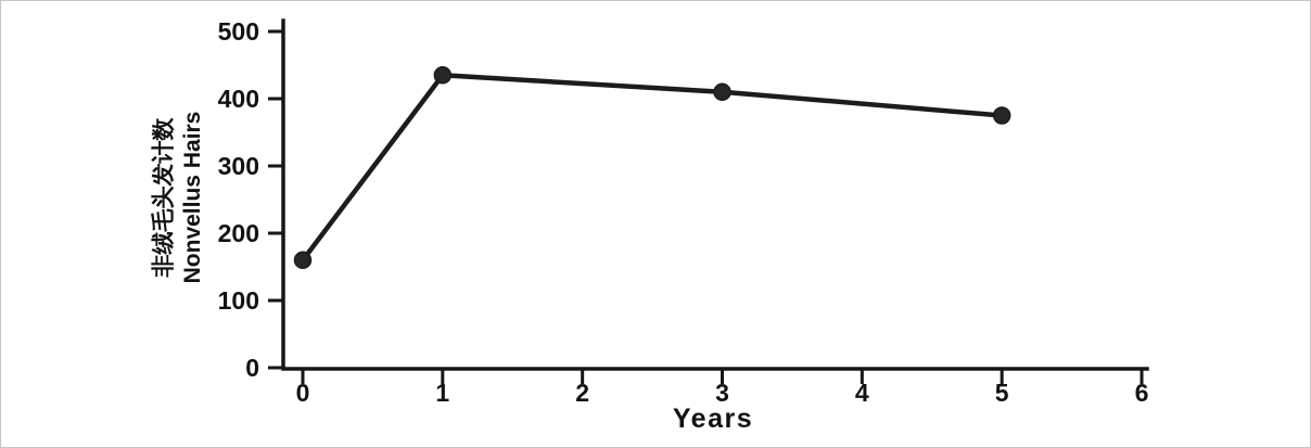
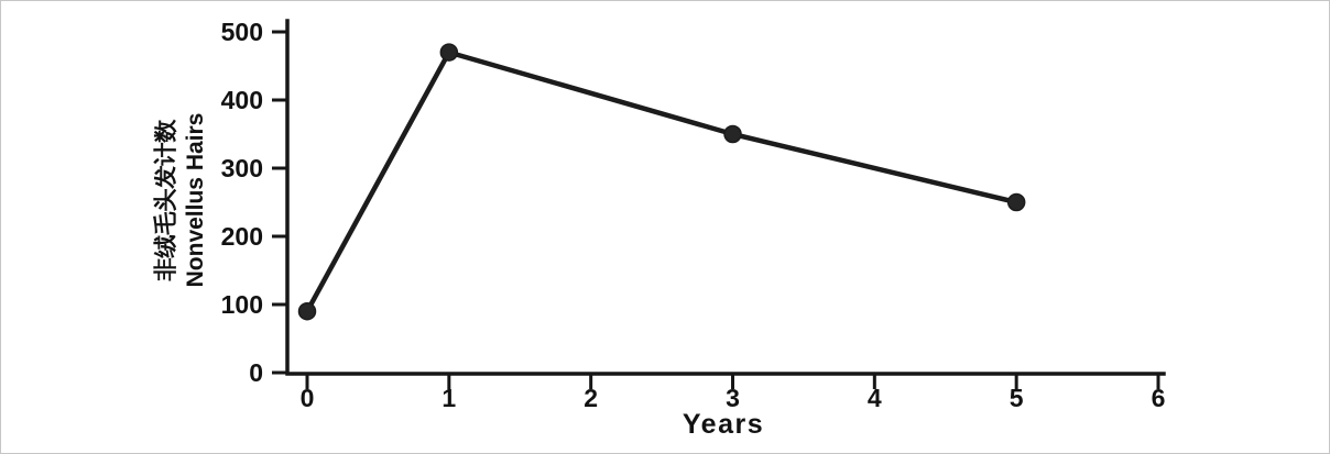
0: 160 -> 90
1: 440 -> 470
3: 410 -> 350
5: 380 -> 250
